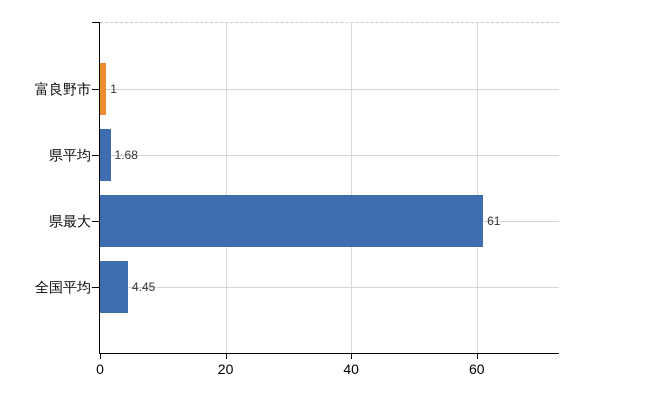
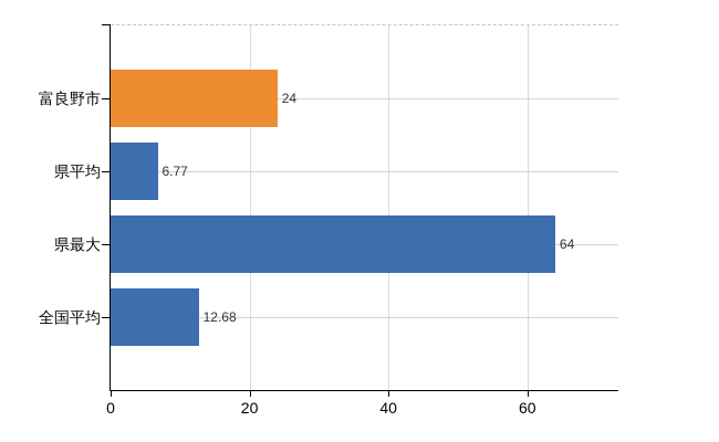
富良野市: 1 -> 24
県平均: 1.68 -> 6.77
県最大: 61 -> 64
全国平均: 4.45 -> 12.68
